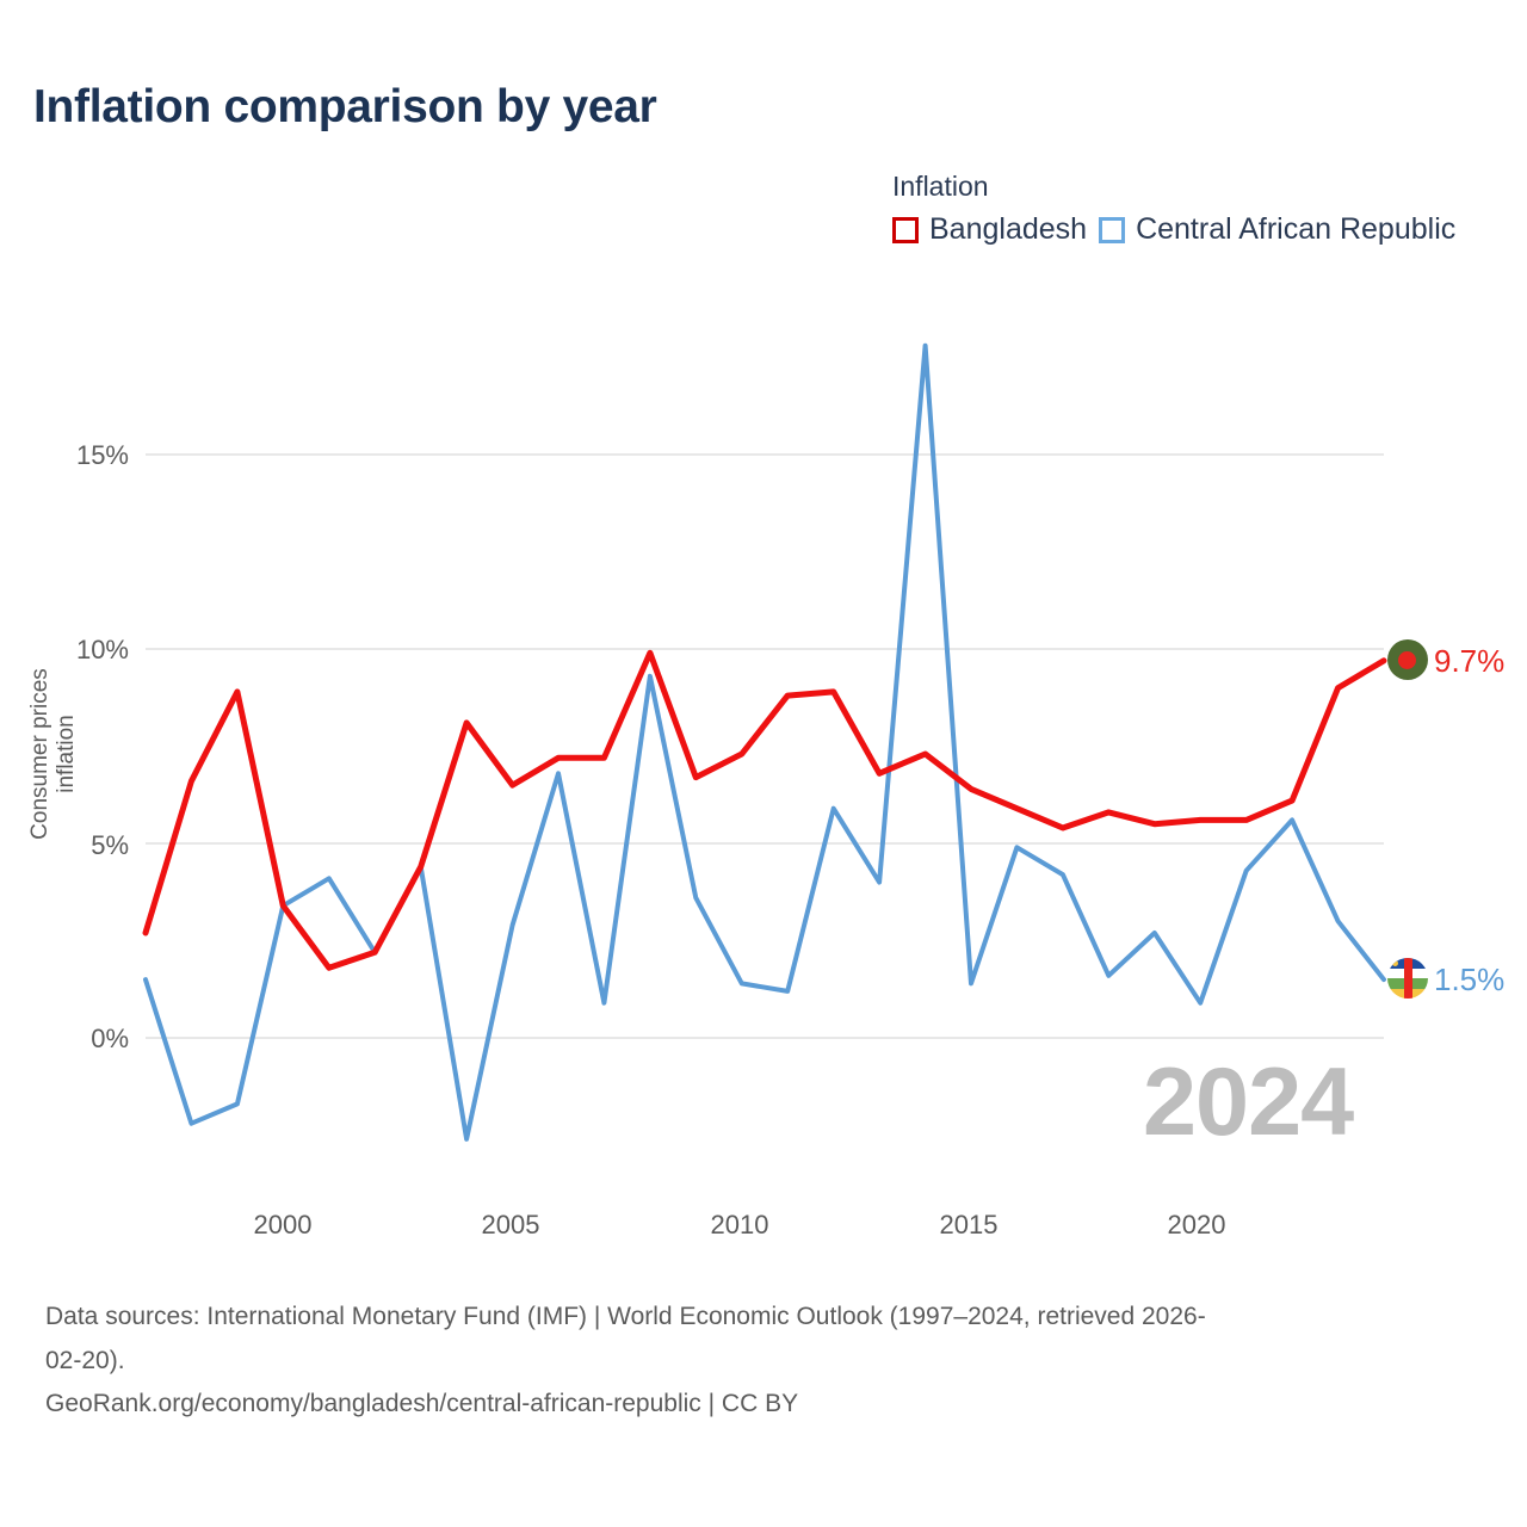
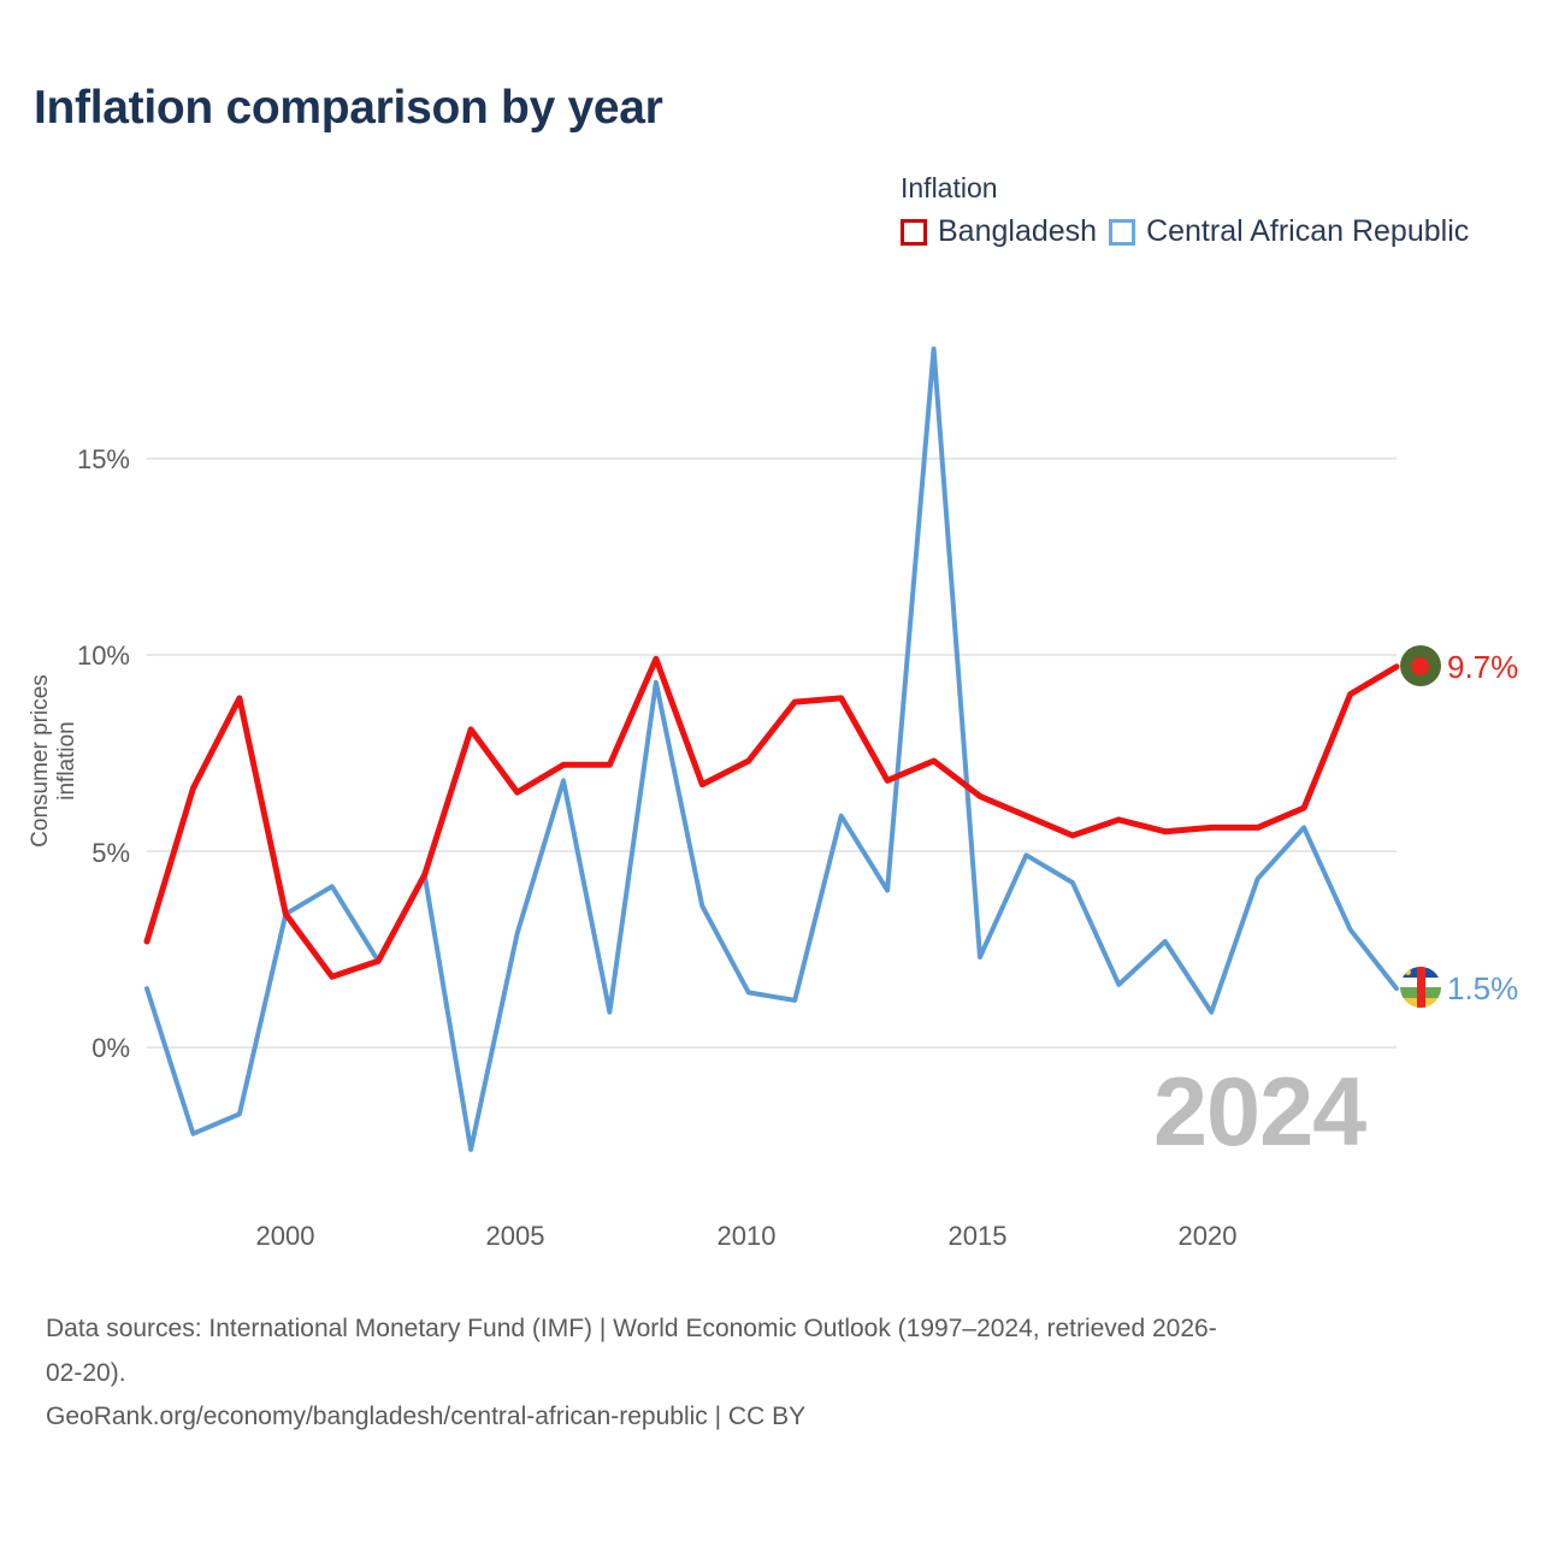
Central African Republic/2015: 1.4% -> 2.3%
